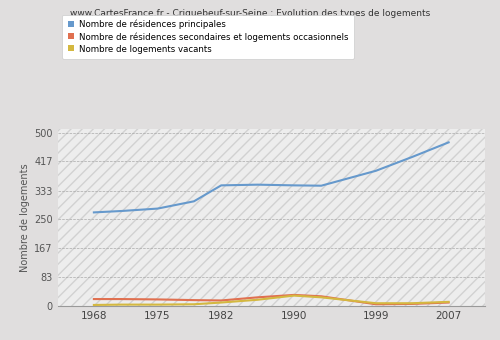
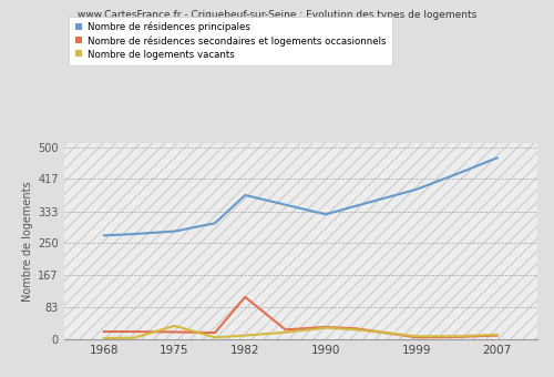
Nombre de logements vacants/1975: 4 -> 35
Nombre de résidences principales/1982: 348 -> 375
Nombre de résidences secondaires et logements occasionnels/1982: 16 -> 110
Nombre de résidences principales/1990: 348 -> 325
